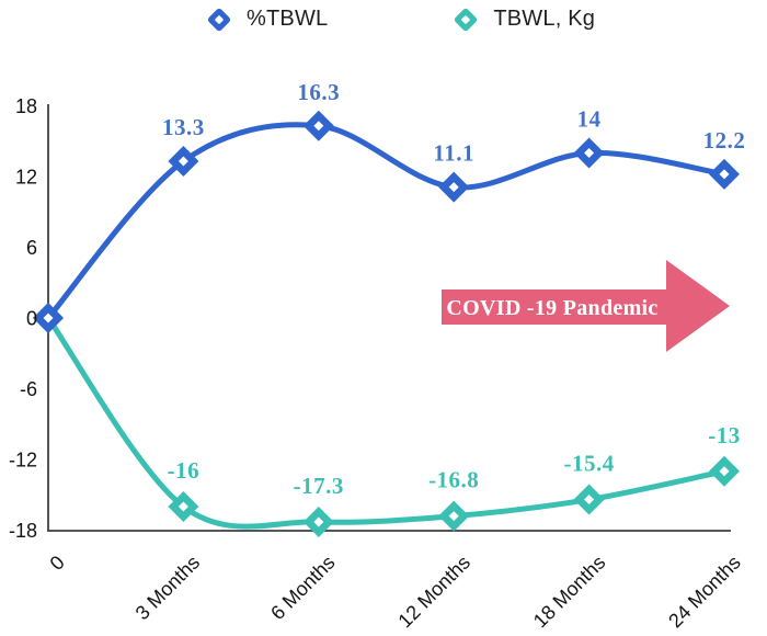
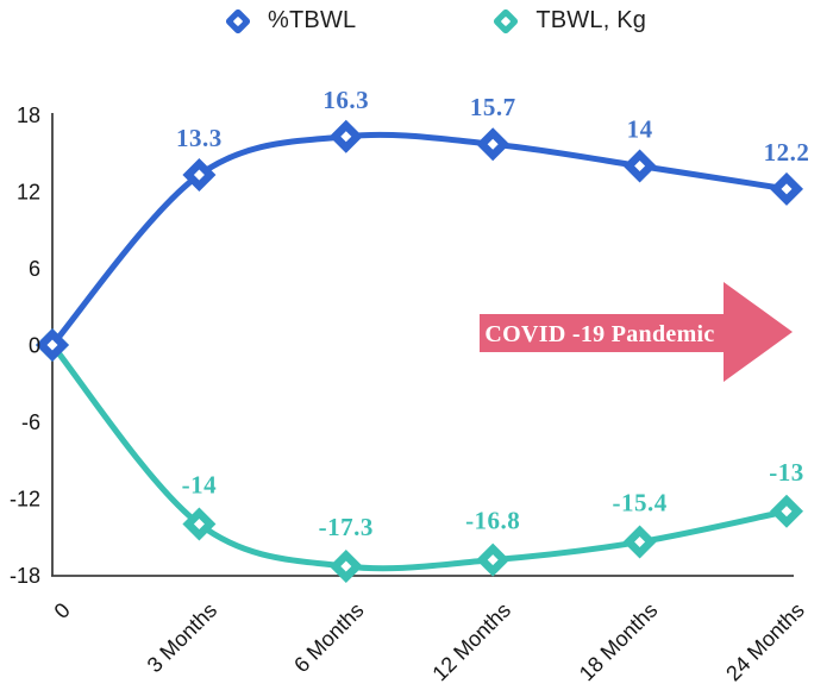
TBWL, Kg/3 Months: -16 -> -14
%TBWL/12 Months: 11.1 -> 15.7
